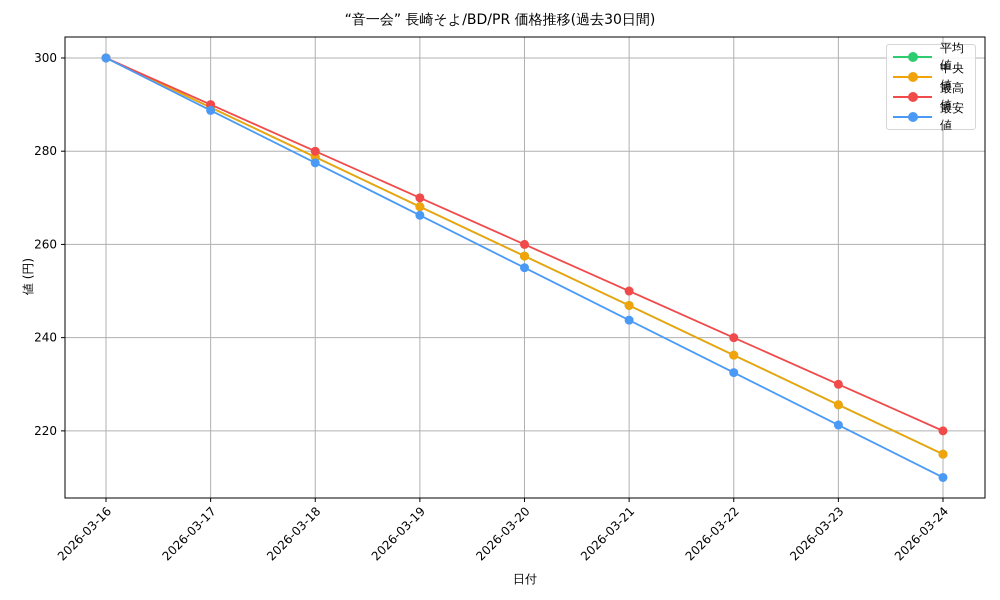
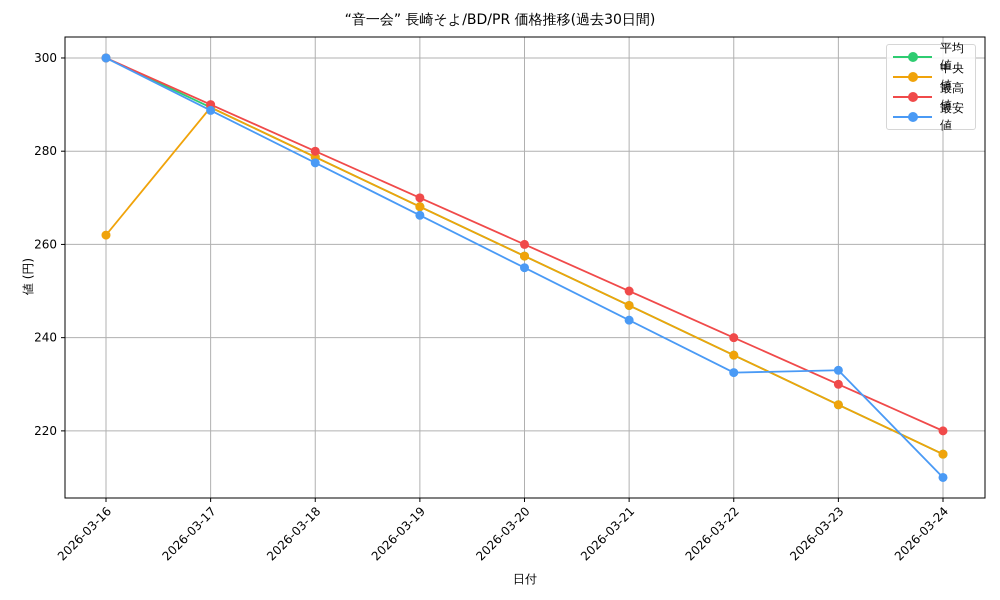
中央値/2026-03-16: 300 -> 262
最安値/2026-03-23: 221 -> 233
